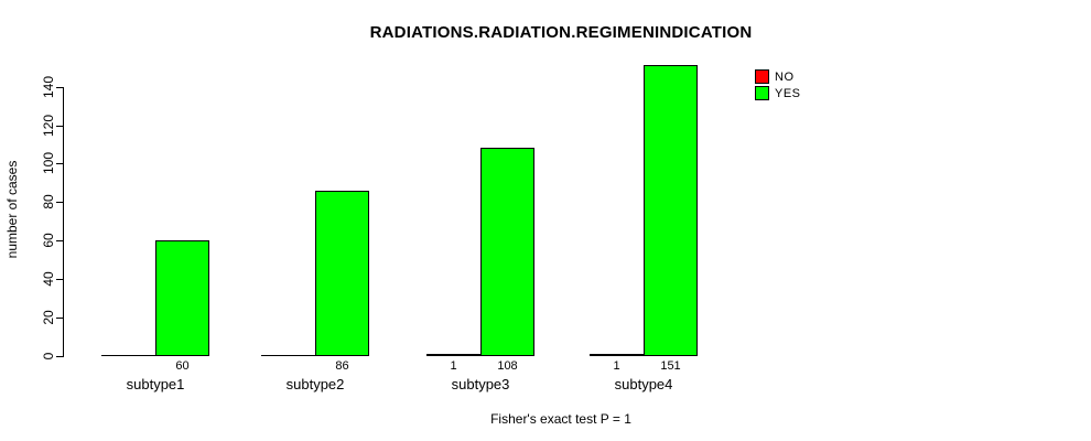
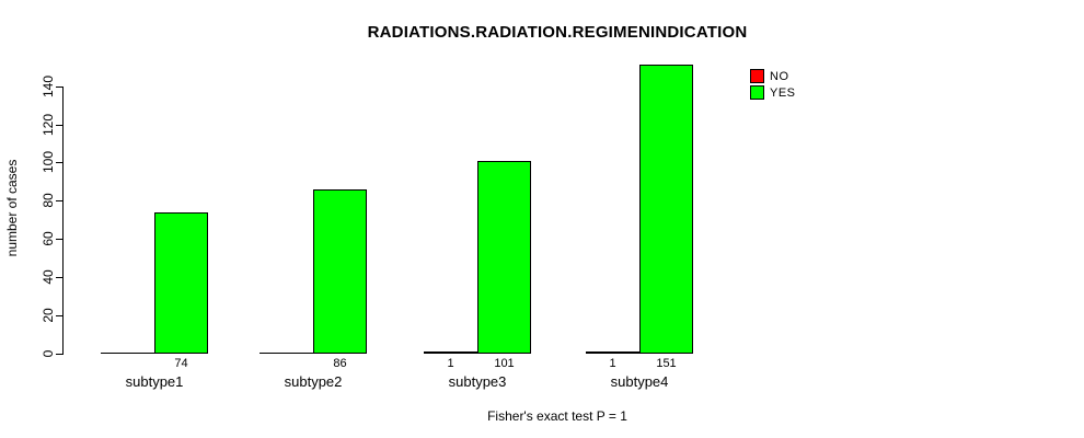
YES/subtype1: 60 -> 74
YES/subtype3: 108 -> 101
